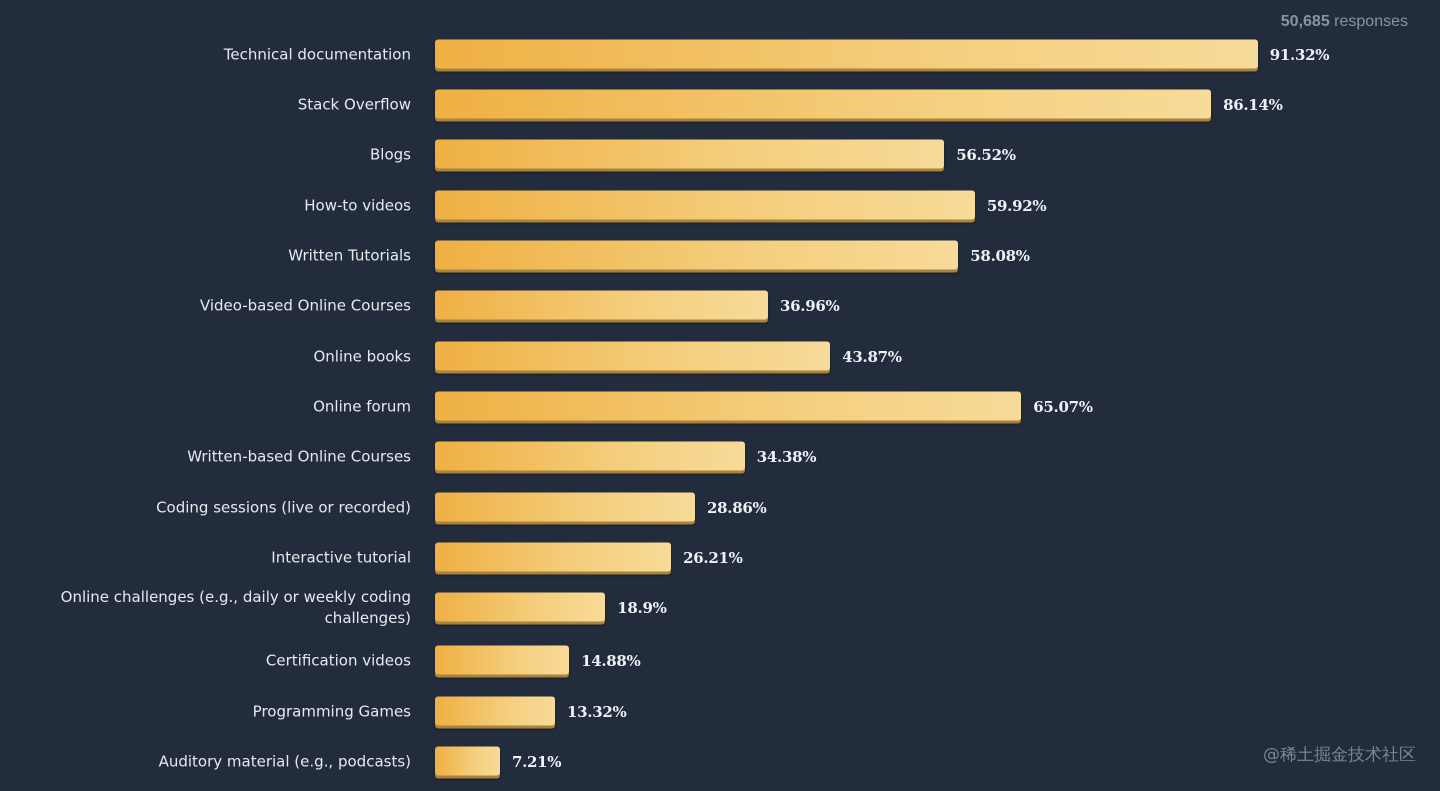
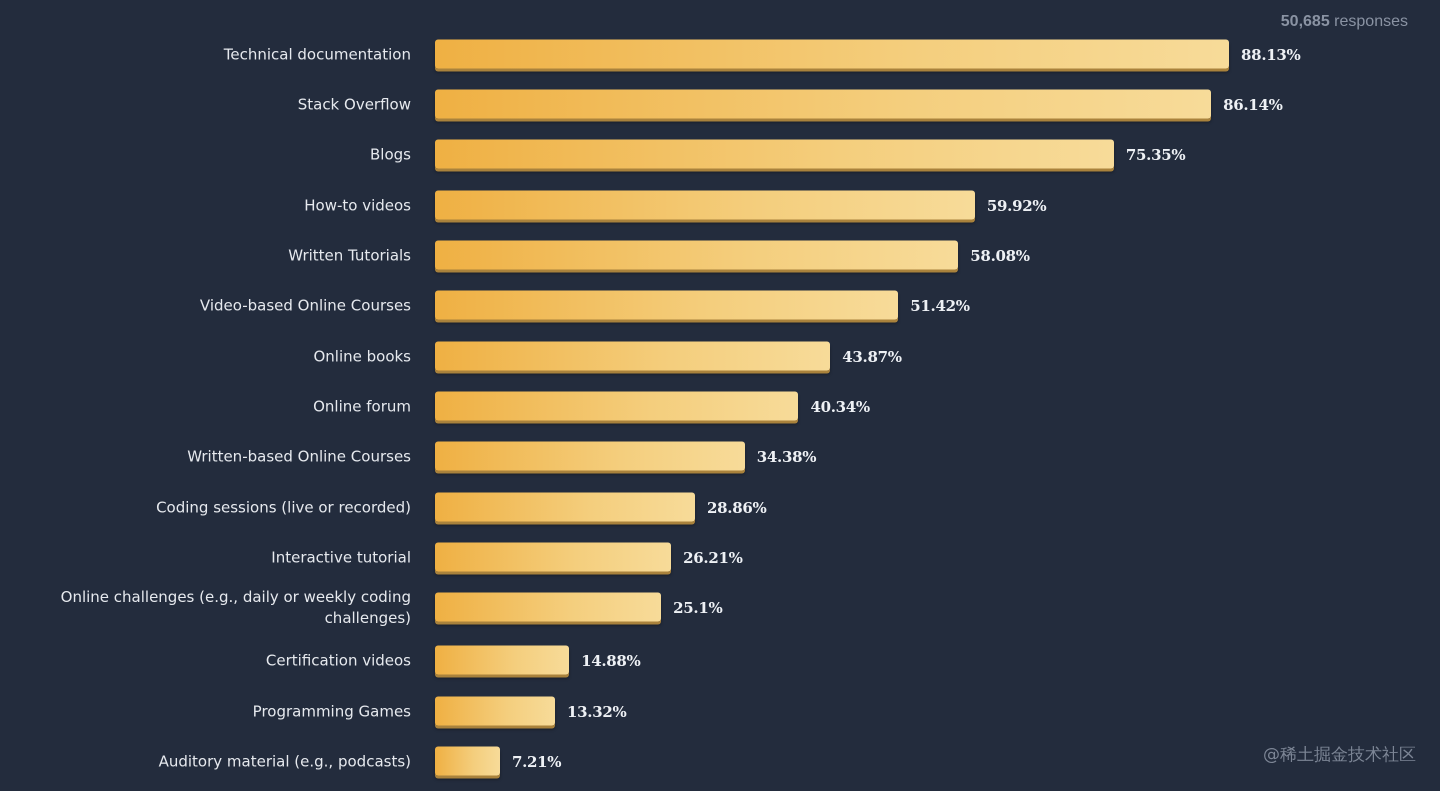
Technical documentation: 91.32% -> 88.13%
Blogs: 56.52% -> 75.35%
Video-based Online Courses: 36.96% -> 51.42%
Online forum: 65.07% -> 40.34%
Online challenges (e.g., daily or weekly coding challenges): 18.9% -> 25.1%
